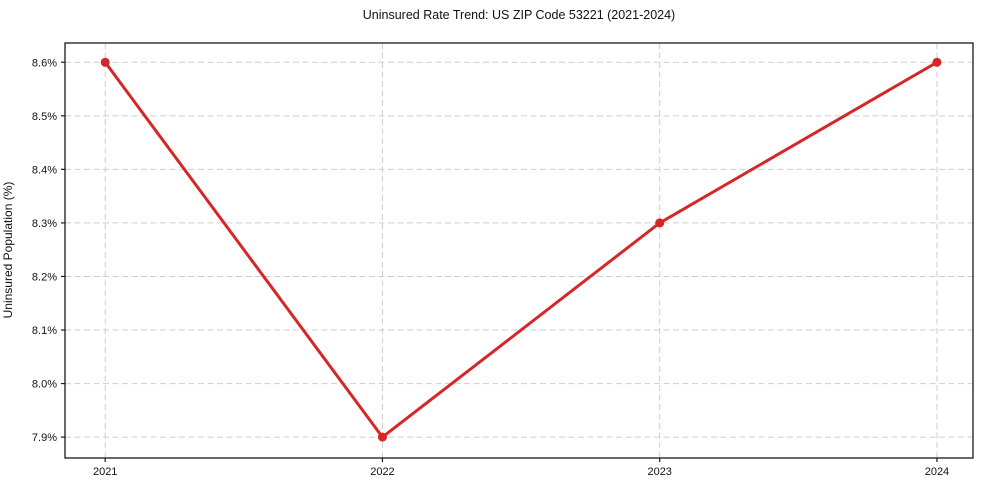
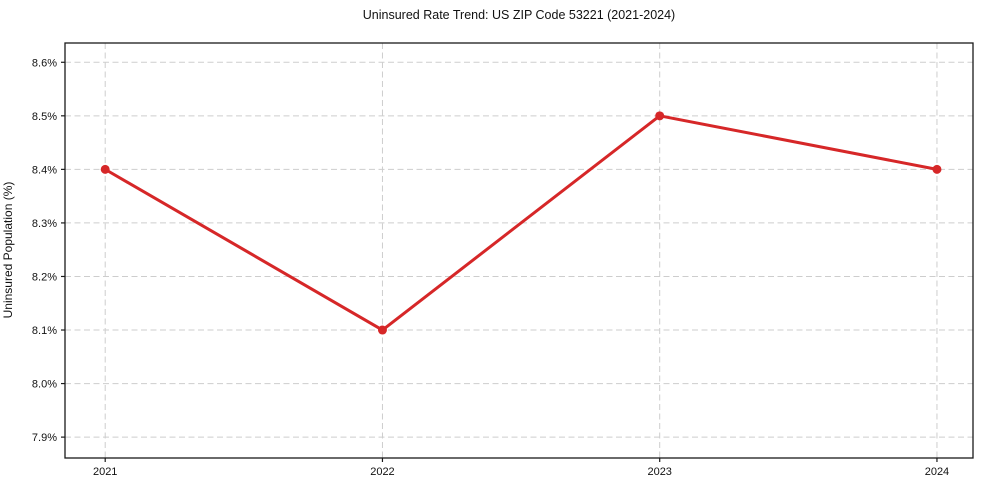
2021: 8.6% -> 8.4%
2022: 7.9% -> 8.1%
2023: 8.3% -> 8.5%
2024: 8.6% -> 8.4%
